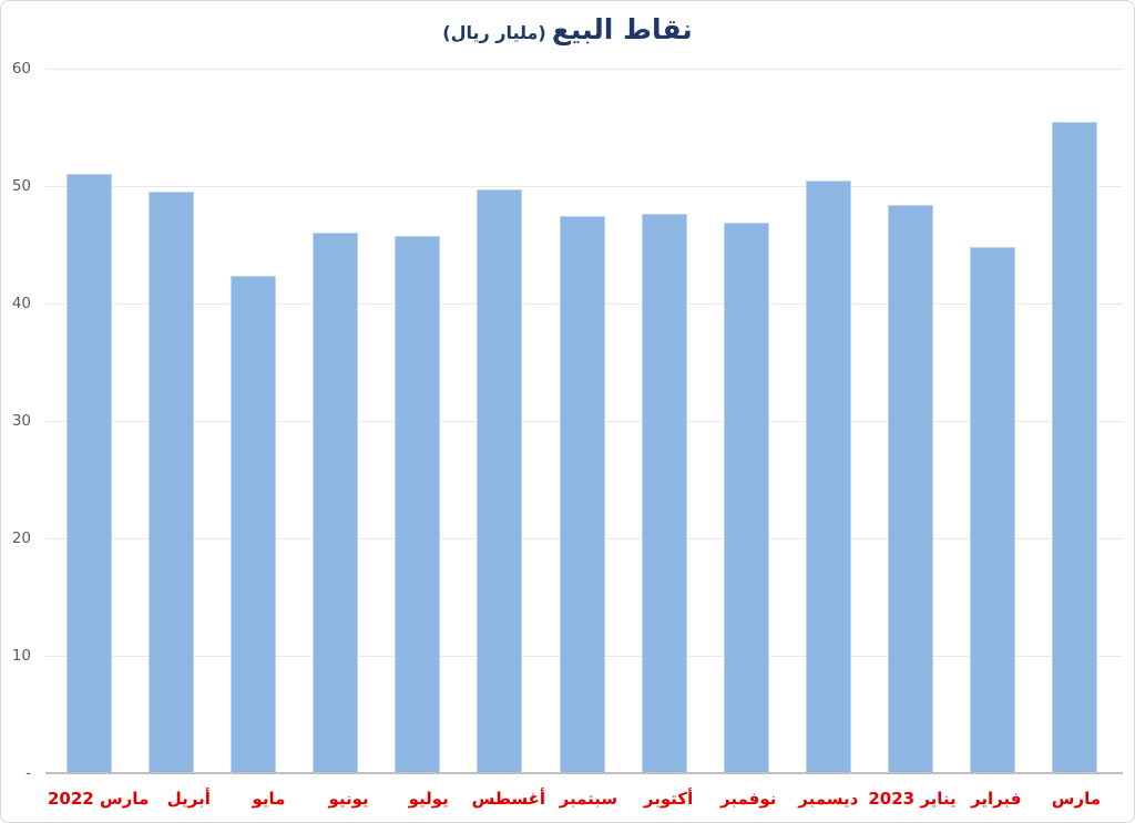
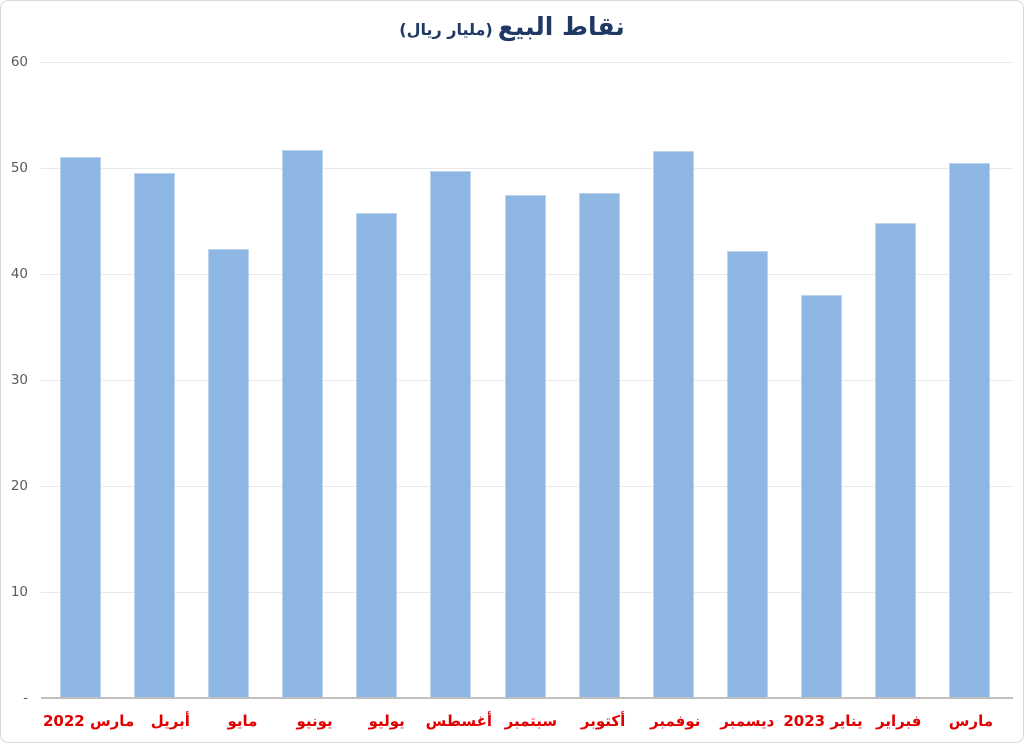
يونيو: 46.0 -> 51.7
نوفمبر: 46.9 -> 51.6
ديسمبر: 50.5 -> 42.2
يناير 2023: 48.4 -> 38.0
مارس: 55.5 -> 50.5
